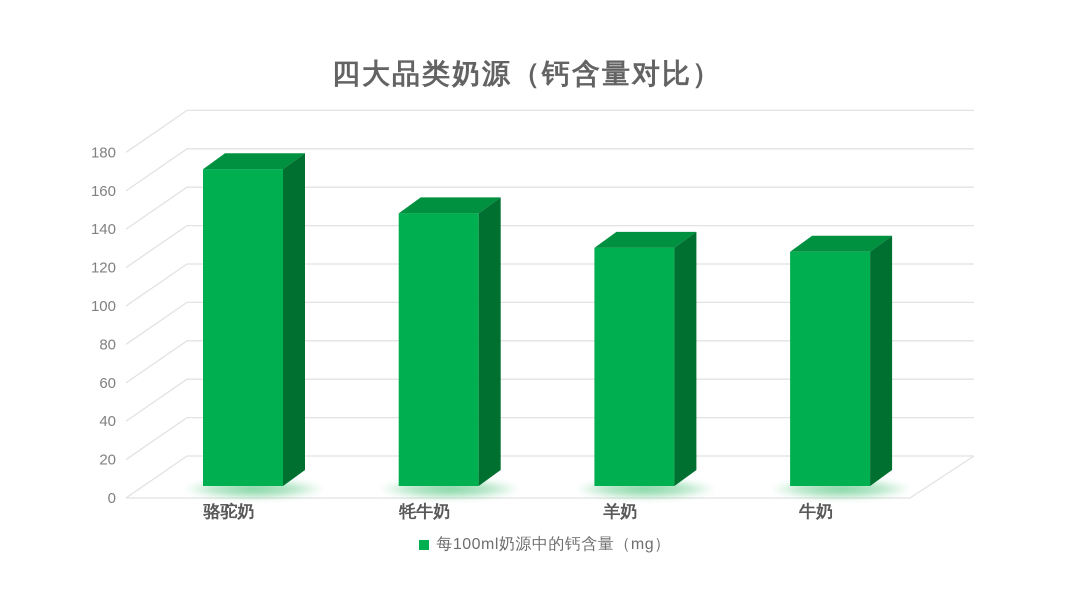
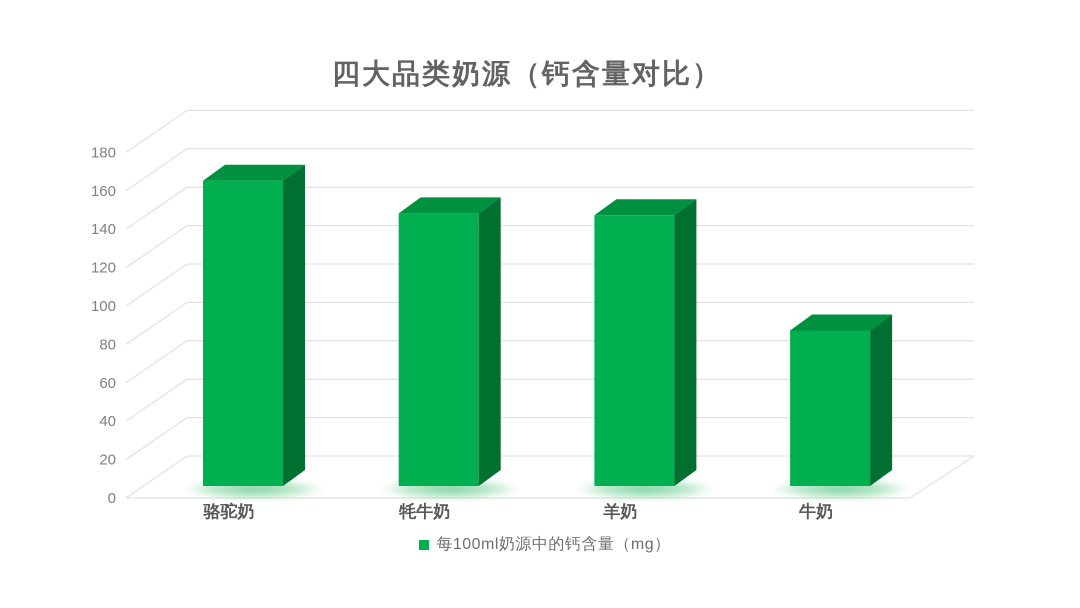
骆驼奶: 165 -> 159
羊奶: 124 -> 141
牛奶: 122 -> 81
